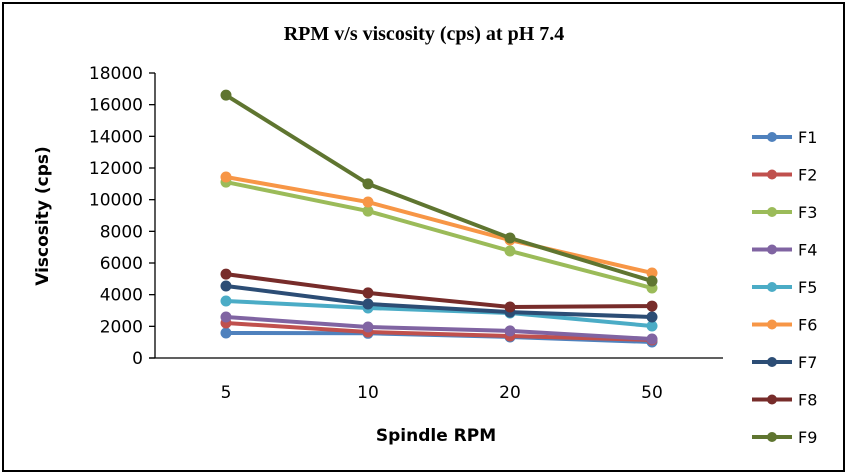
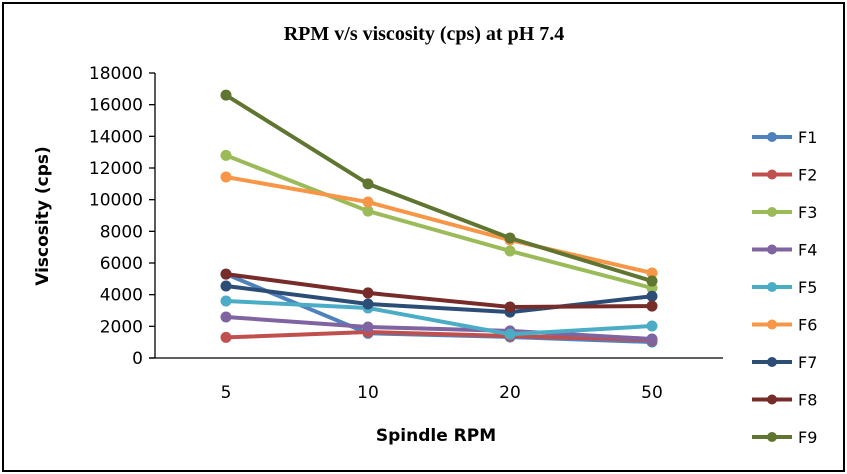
F1/5: 1600 -> 5300
F2/5: 2200 -> 1300
F3/5: 11100 -> 12800
F5/20: 2800 -> 1500
F7/50: 2600 -> 3900
